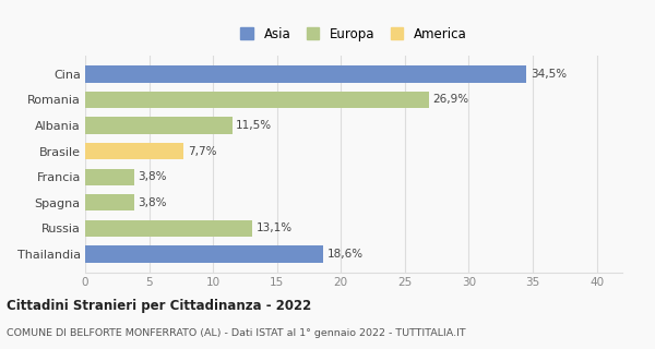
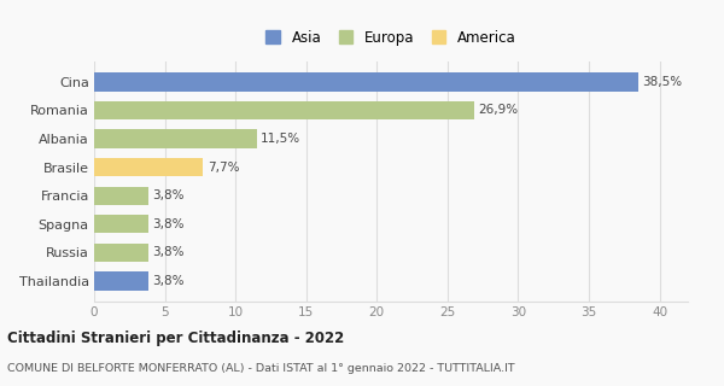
Cina: 34,5% -> 38,5%
Russia: 13,1% -> 3,8%
Thailandia: 18,6% -> 3,8%
